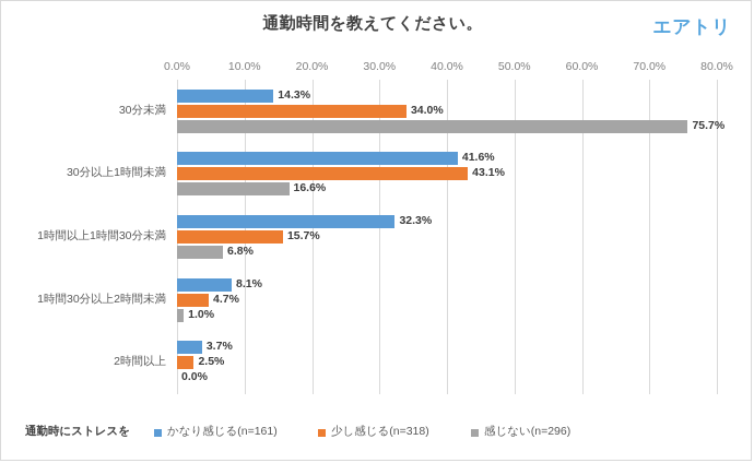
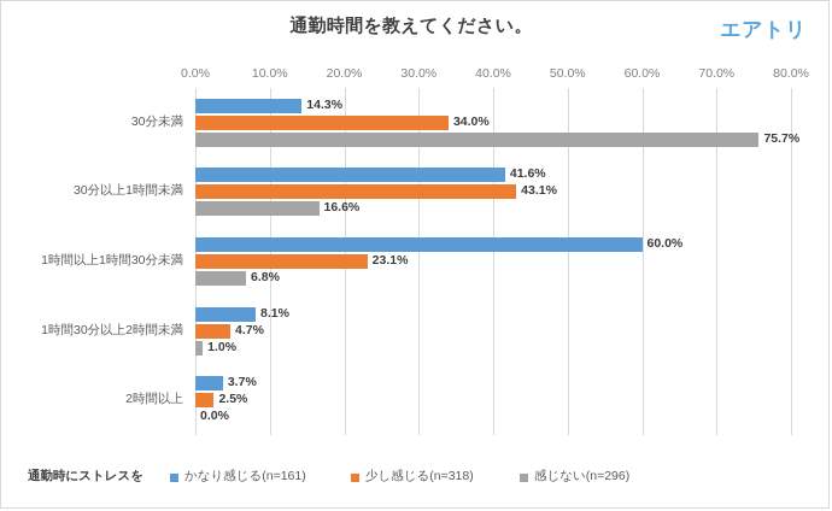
かなり感じる(n=161)/1時間以上1時間30分未満: 32.3% -> 60.0%
少し感じる(n=318)/1時間以上1時間30分未満: 15.7% -> 23.1%
